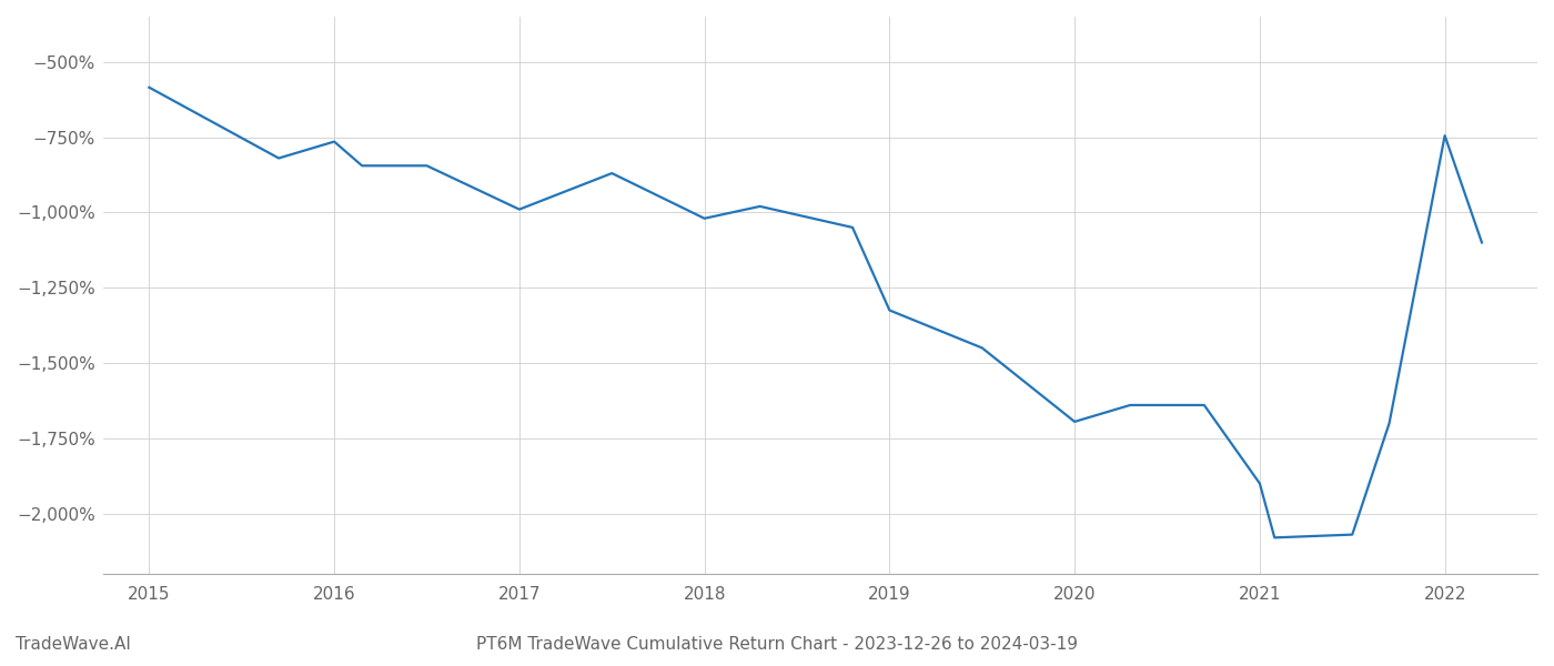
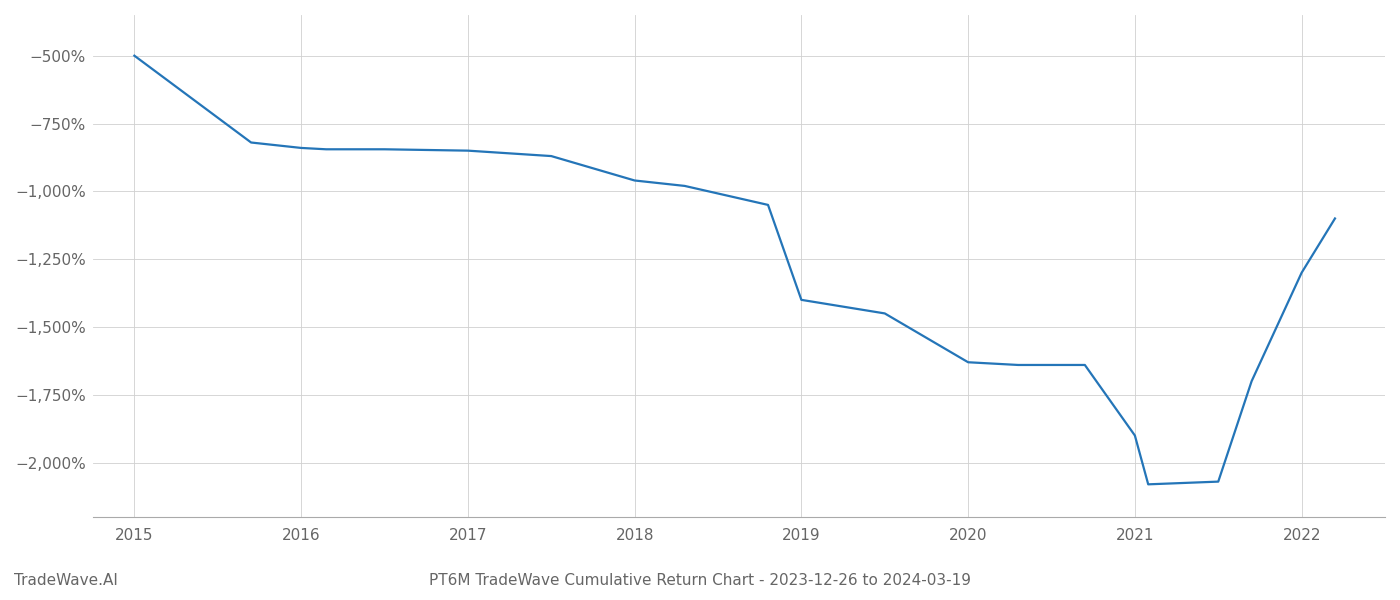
2015: -585% -> -500%
2016: -765% -> -840%
2017: -990% -> -850%
2018: -1,020% -> -960%
2019: -1,325% -> -1,400%
2020: -1,695% -> -1,630%
2022: -745% -> -1,300%
